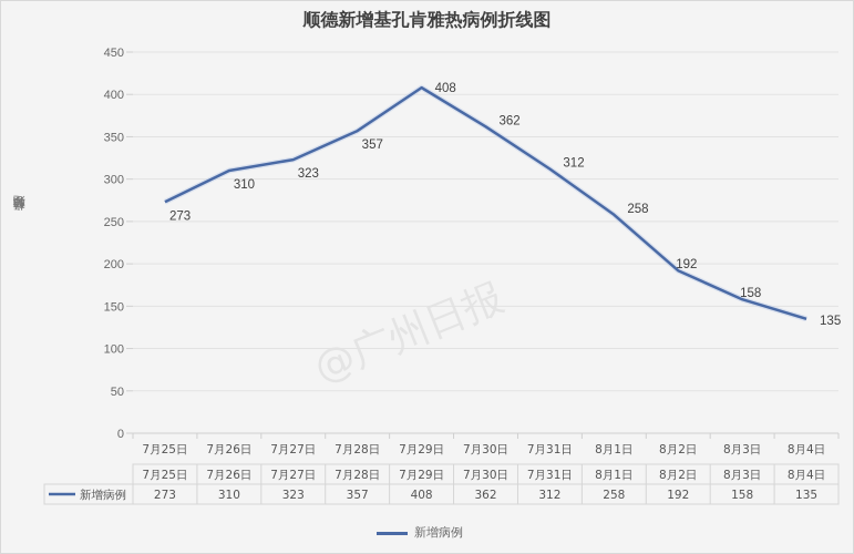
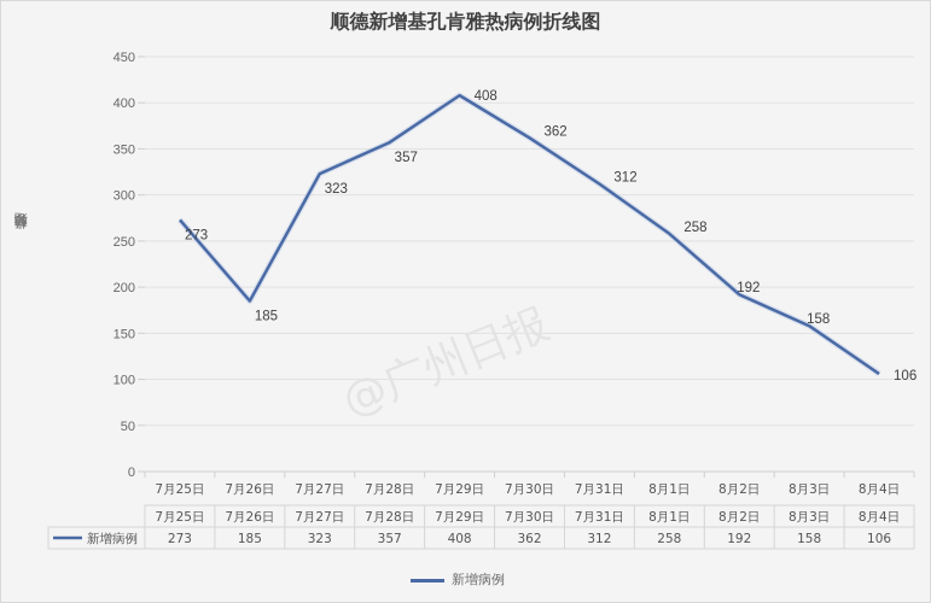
7月26日: 310 -> 185
8月4日: 135 -> 106
